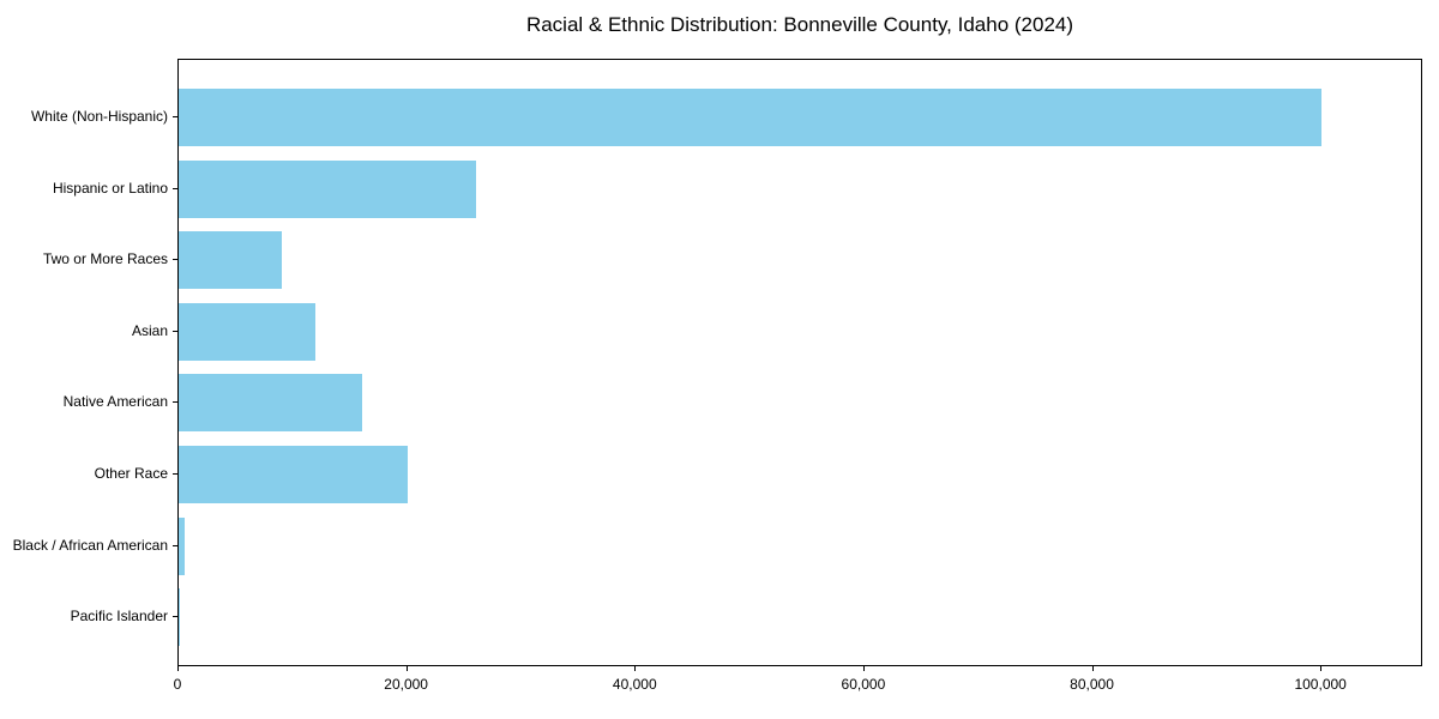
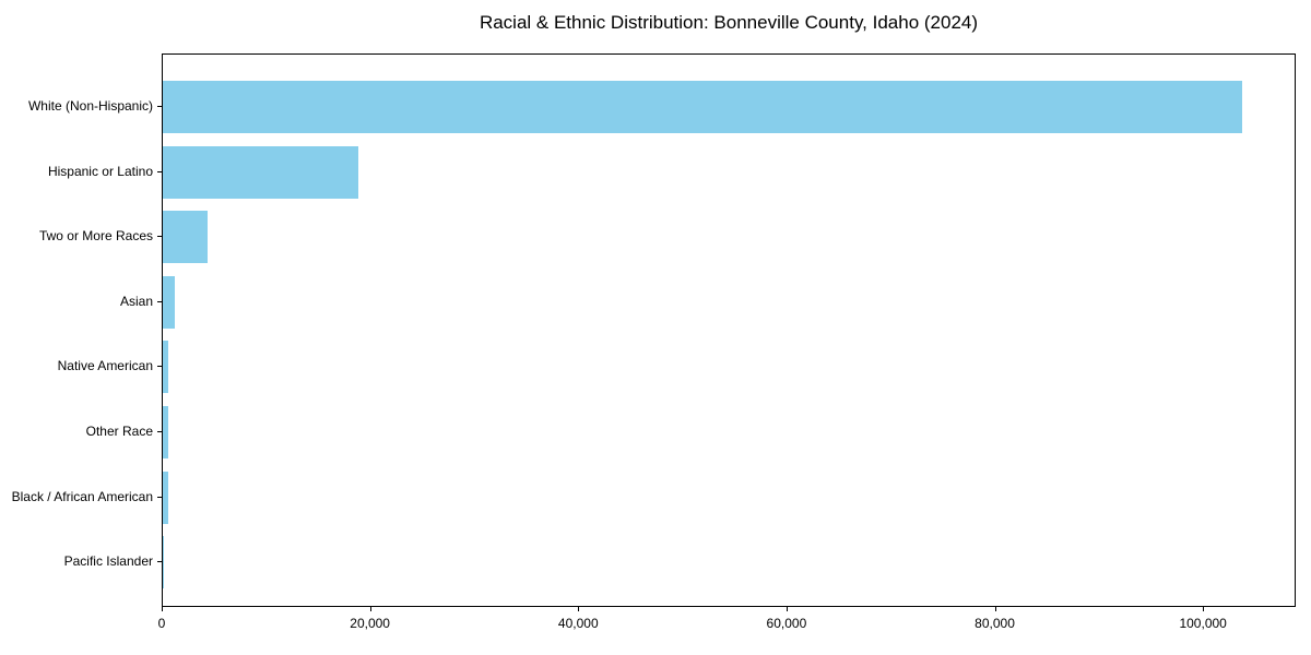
White (Non-Hispanic): 100000 -> 104000
Hispanic or Latino: 26000 -> 19000
Two or More Races: 9000 -> 4000
Asian: 12000 -> 1000
Native American: 16000 -> 1000
Other Race: 20000 -> 1000
